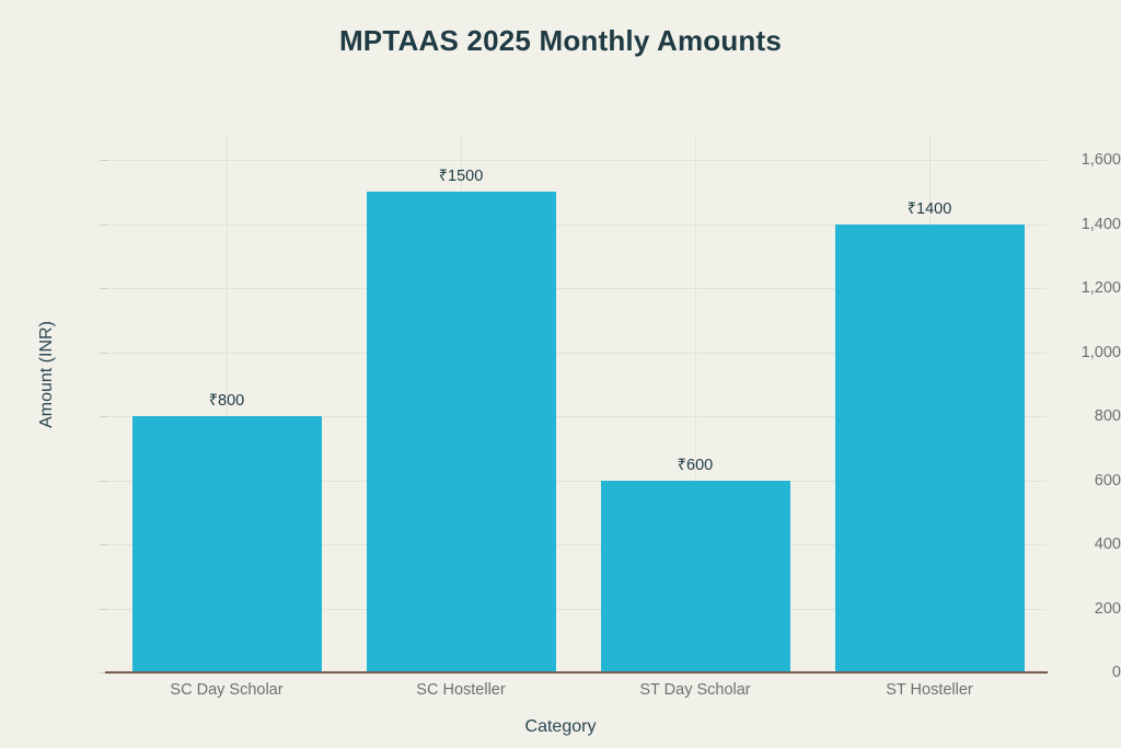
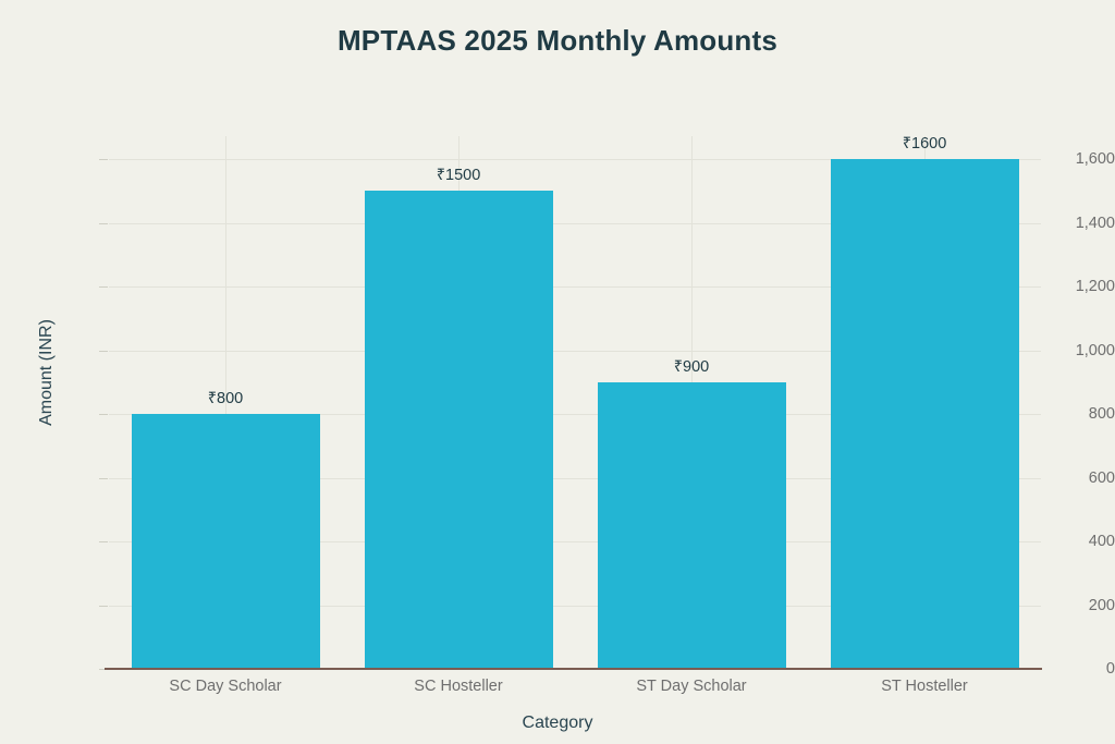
ST Day Scholar: 600 -> 900
ST Hosteller: 1400 -> 1600
